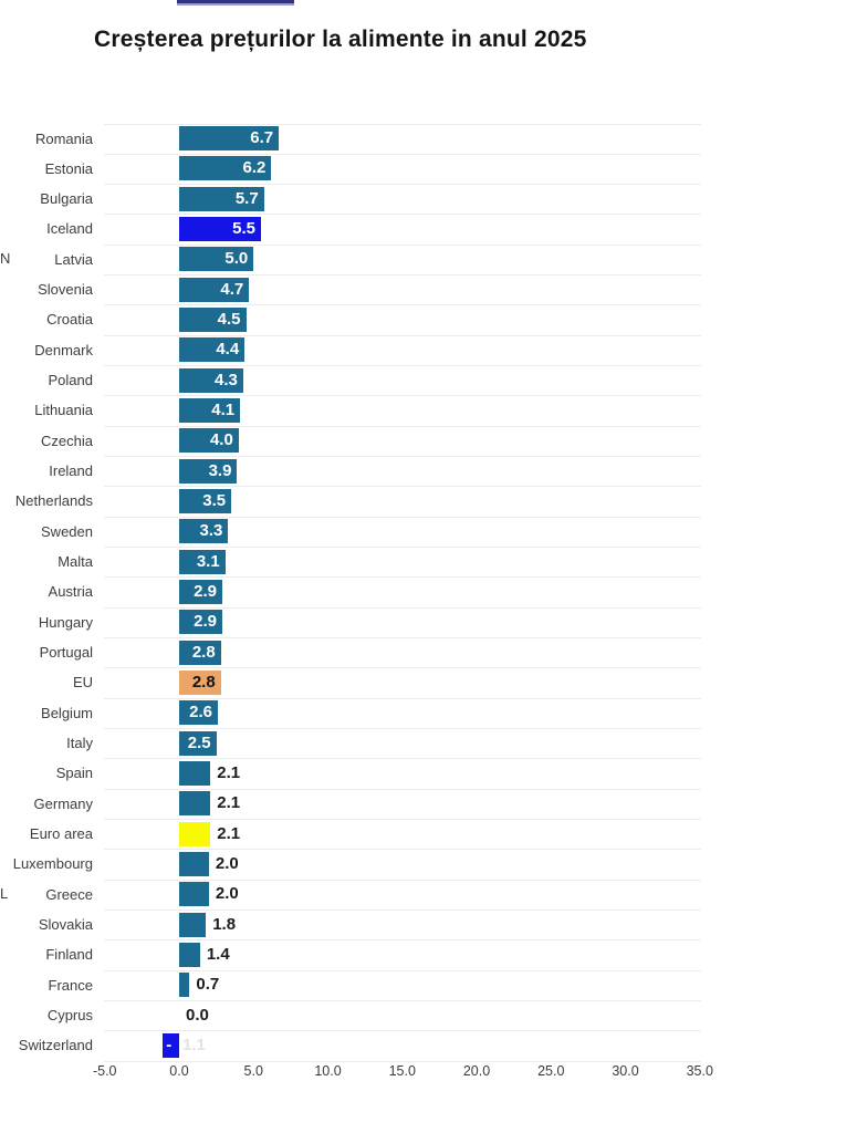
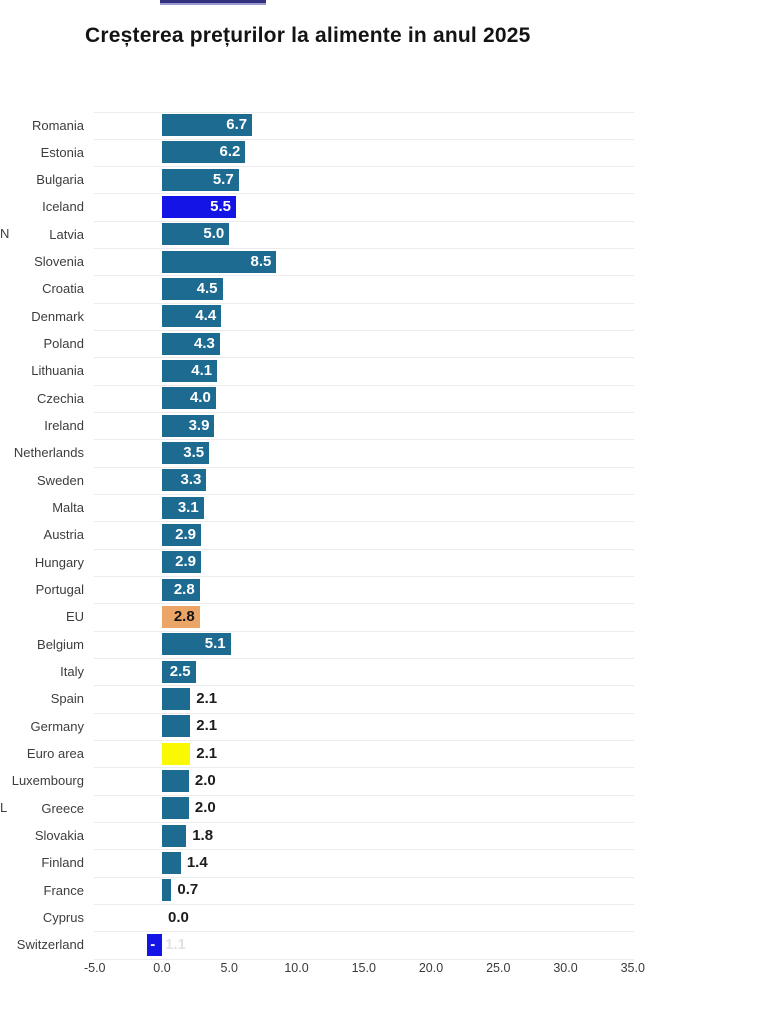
Slovenia: 4.7 -> 8.5
Belgium: 2.6 -> 5.1
